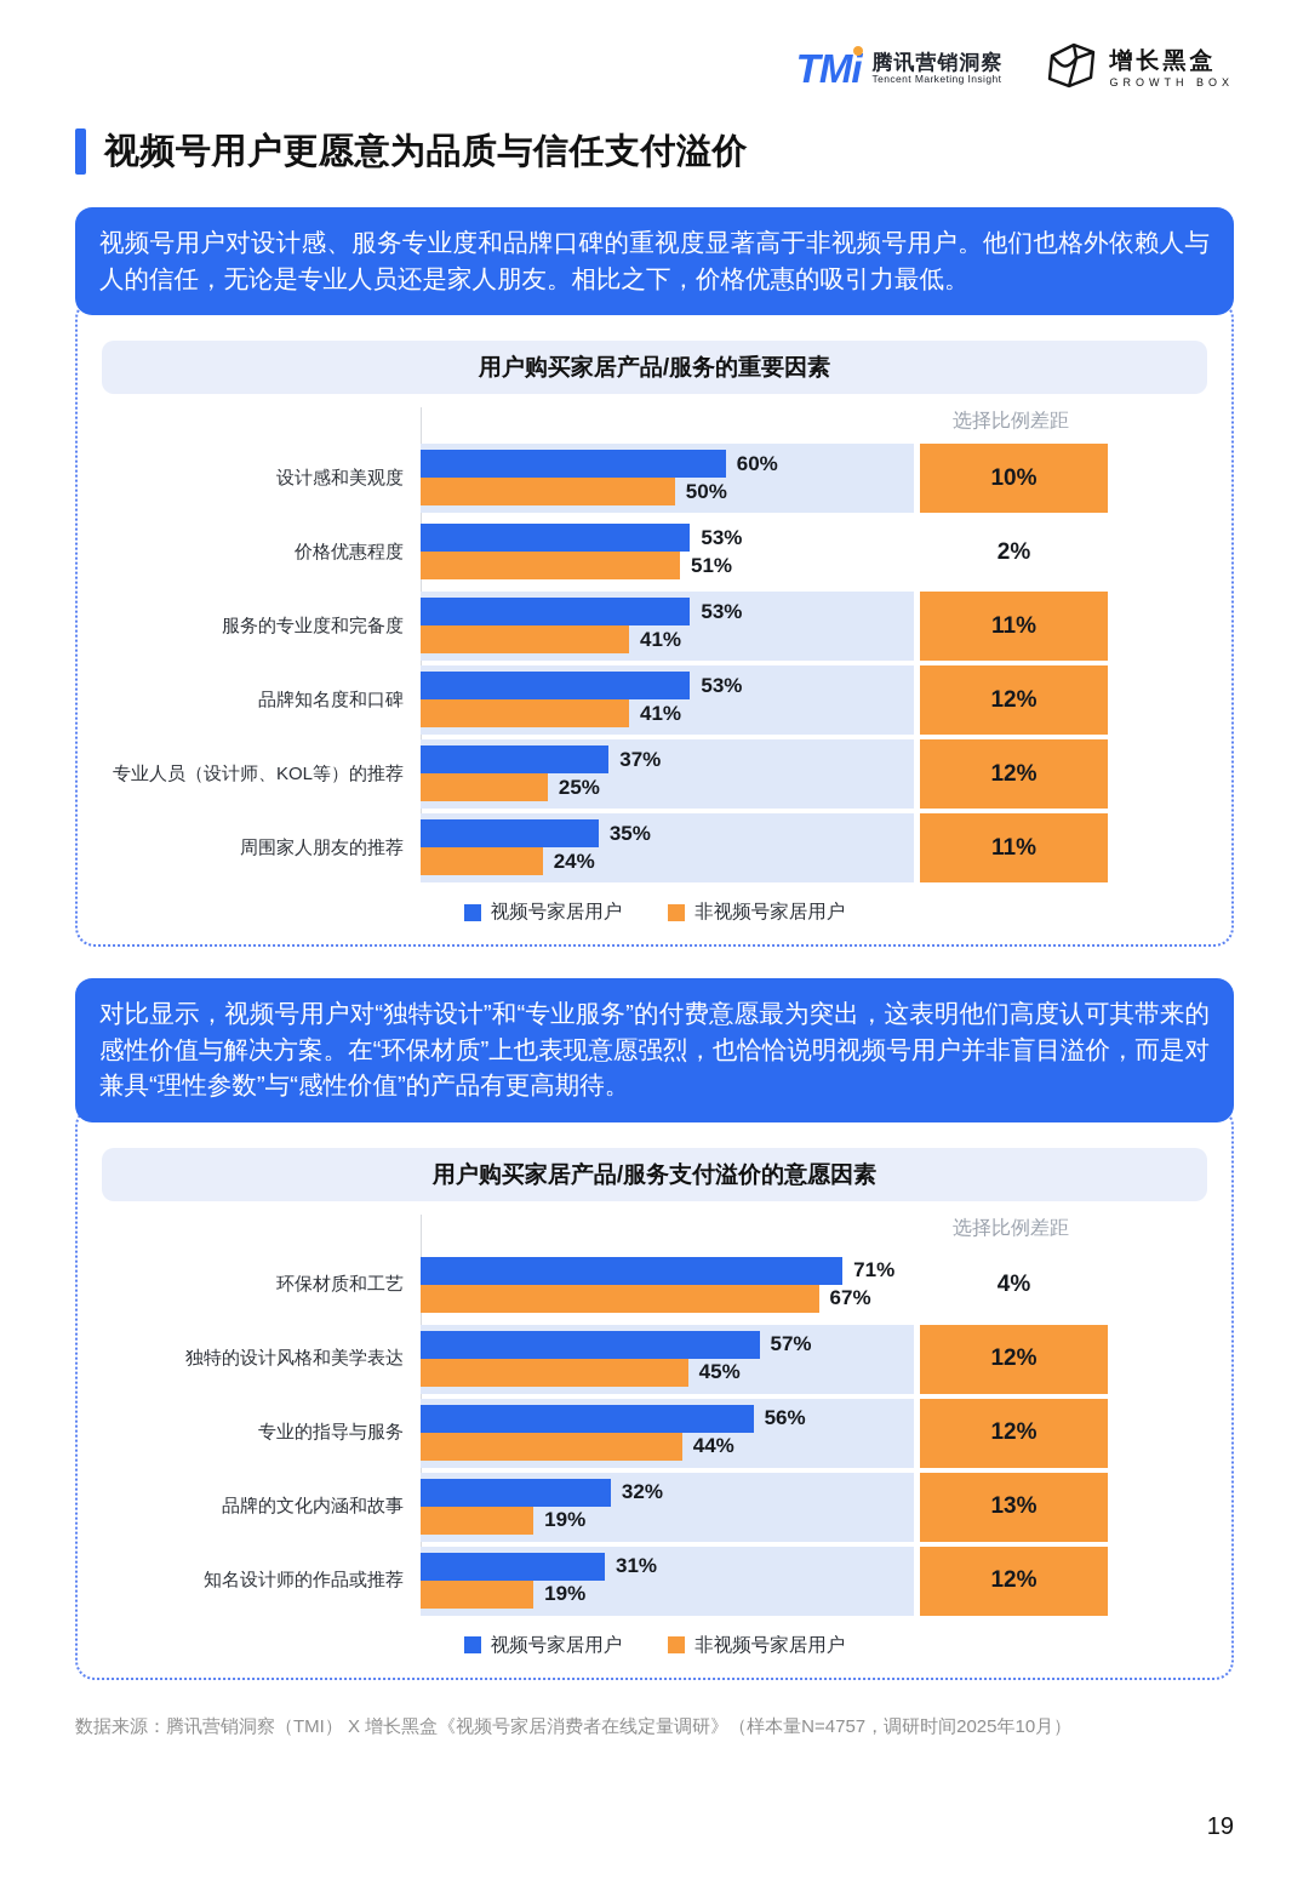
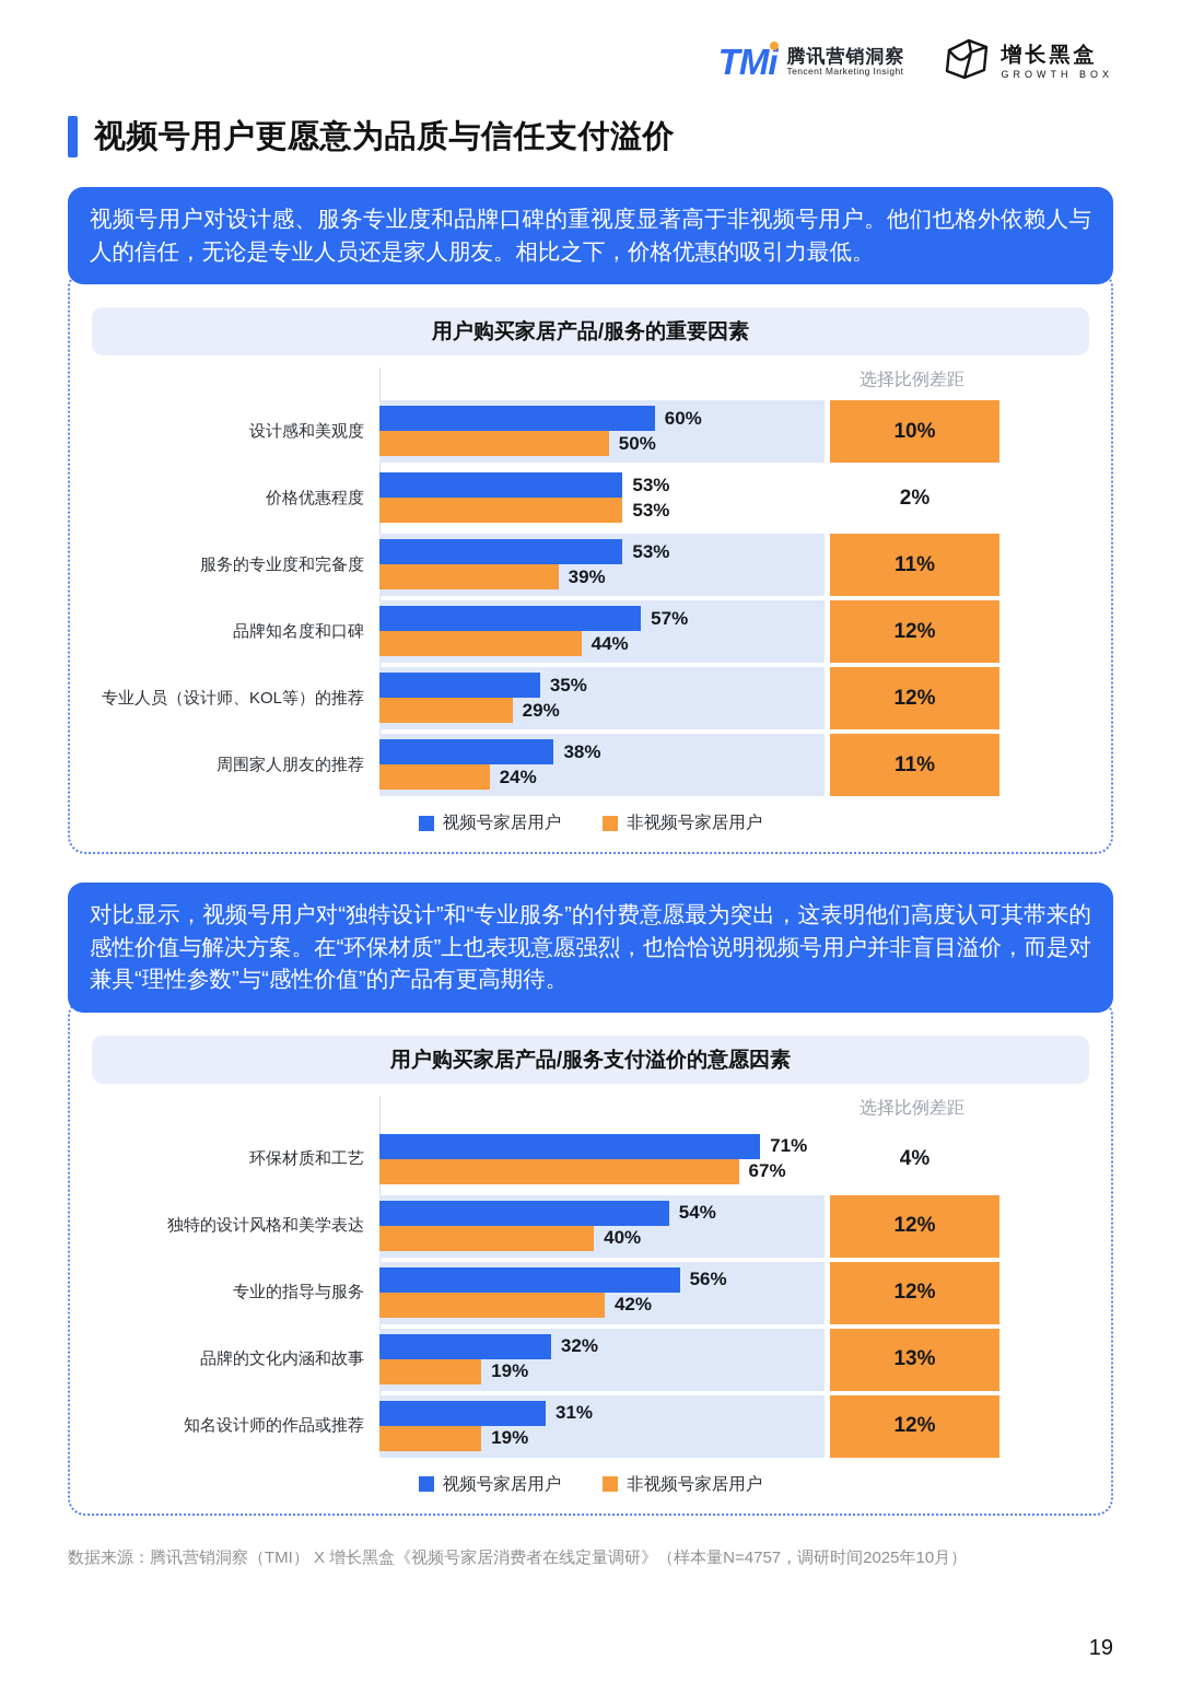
用户购买家居产品/服务的重要因素/非视频号家居用户/价格优惠程度: 51% -> 53%
用户购买家居产品/服务的重要因素/非视频号家居用户/服务的专业度和完备度: 41% -> 39%
用户购买家居产品/服务的重要因素/视频号家居用户/品牌知名度和口碑: 53% -> 57%
用户购买家居产品/服务的重要因素/非视频号家居用户/品牌知名度和口碑: 41% -> 44%
用户购买家居产品/服务的重要因素/视频号家居用户/专业人员（设计师、KOL等）的推荐: 37% -> 35%
用户购买家居产品/服务的重要因素/非视频号家居用户/专业人员（设计师、KOL等）的推荐: 25% -> 29%
用户购买家居产品/服务的重要因素/视频号家居用户/周围家人朋友的推荐: 35% -> 38%
用户购买家居产品/服务支付溢价的意愿因素/视频号家居用户/独特的设计风格和美学表达: 57% -> 54%
用户购买家居产品/服务支付溢价的意愿因素/非视频号家居用户/独特的设计风格和美学表达: 45% -> 40%
用户购买家居产品/服务支付溢价的意愿因素/非视频号家居用户/专业的指导与服务: 44% -> 42%
